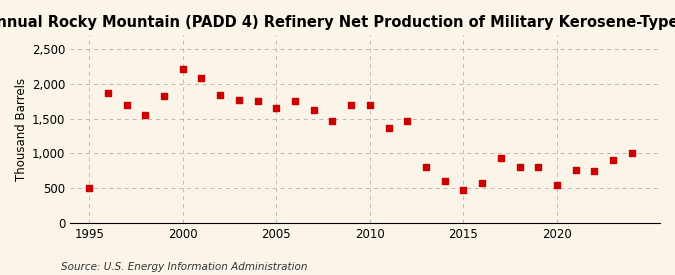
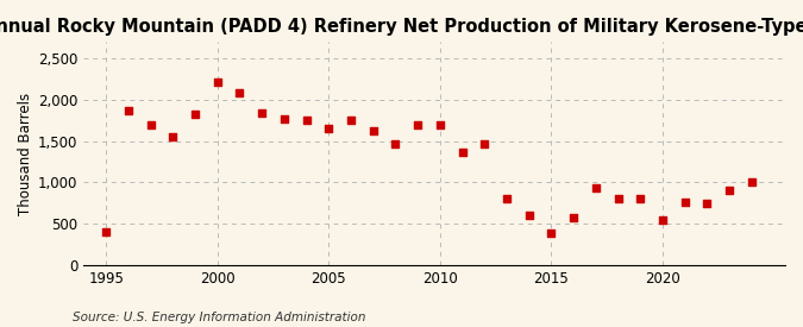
1995: 500 -> 400
2015: 480 -> 380
